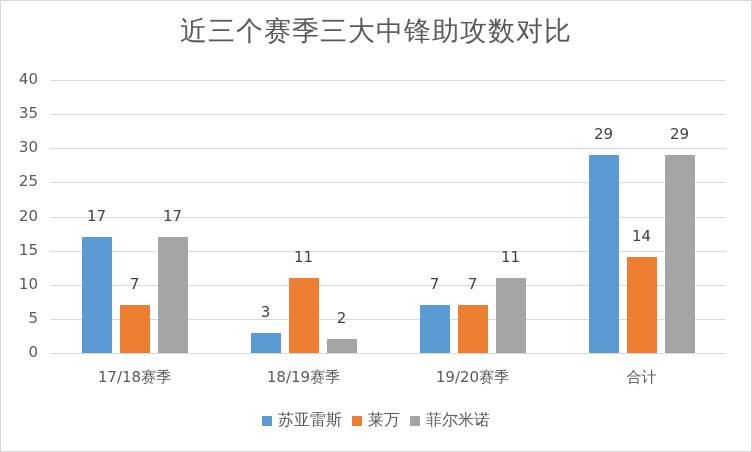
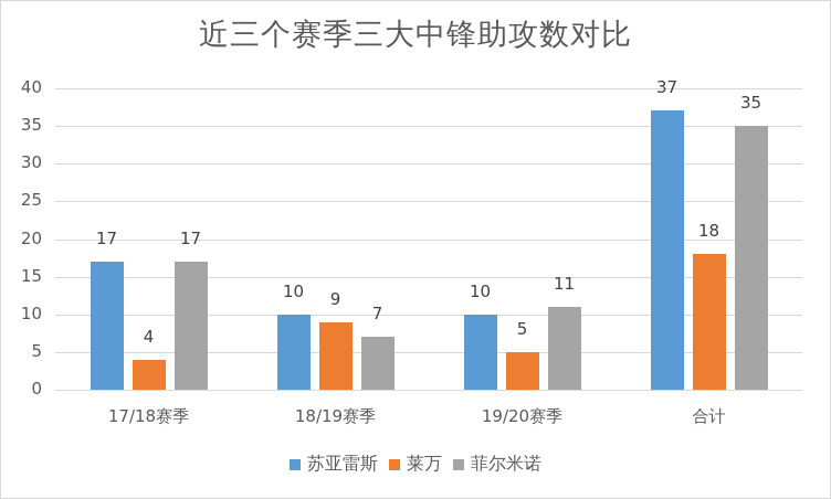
莱万/17/18赛季: 7 -> 4
苏亚雷斯/18/19赛季: 3 -> 10
莱万/18/19赛季: 11 -> 9
菲尔米诺/18/19赛季: 2 -> 7
苏亚雷斯/19/20赛季: 7 -> 10
莱万/19/20赛季: 7 -> 5
苏亚雷斯/合计: 29 -> 37
莱万/合计: 14 -> 18
菲尔米诺/合计: 29 -> 35
